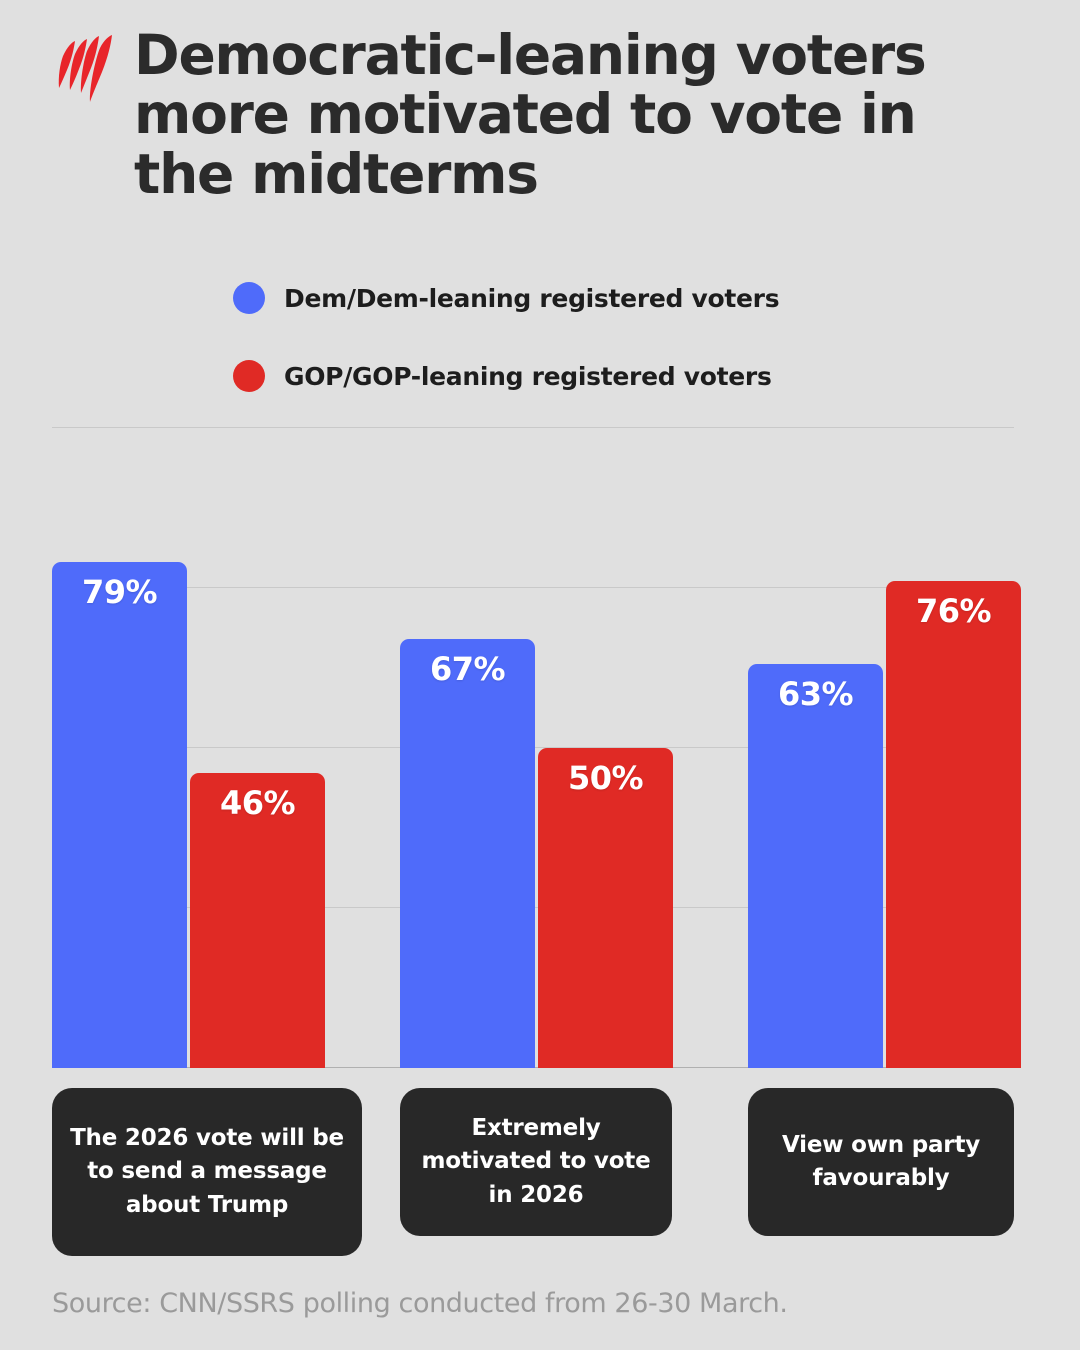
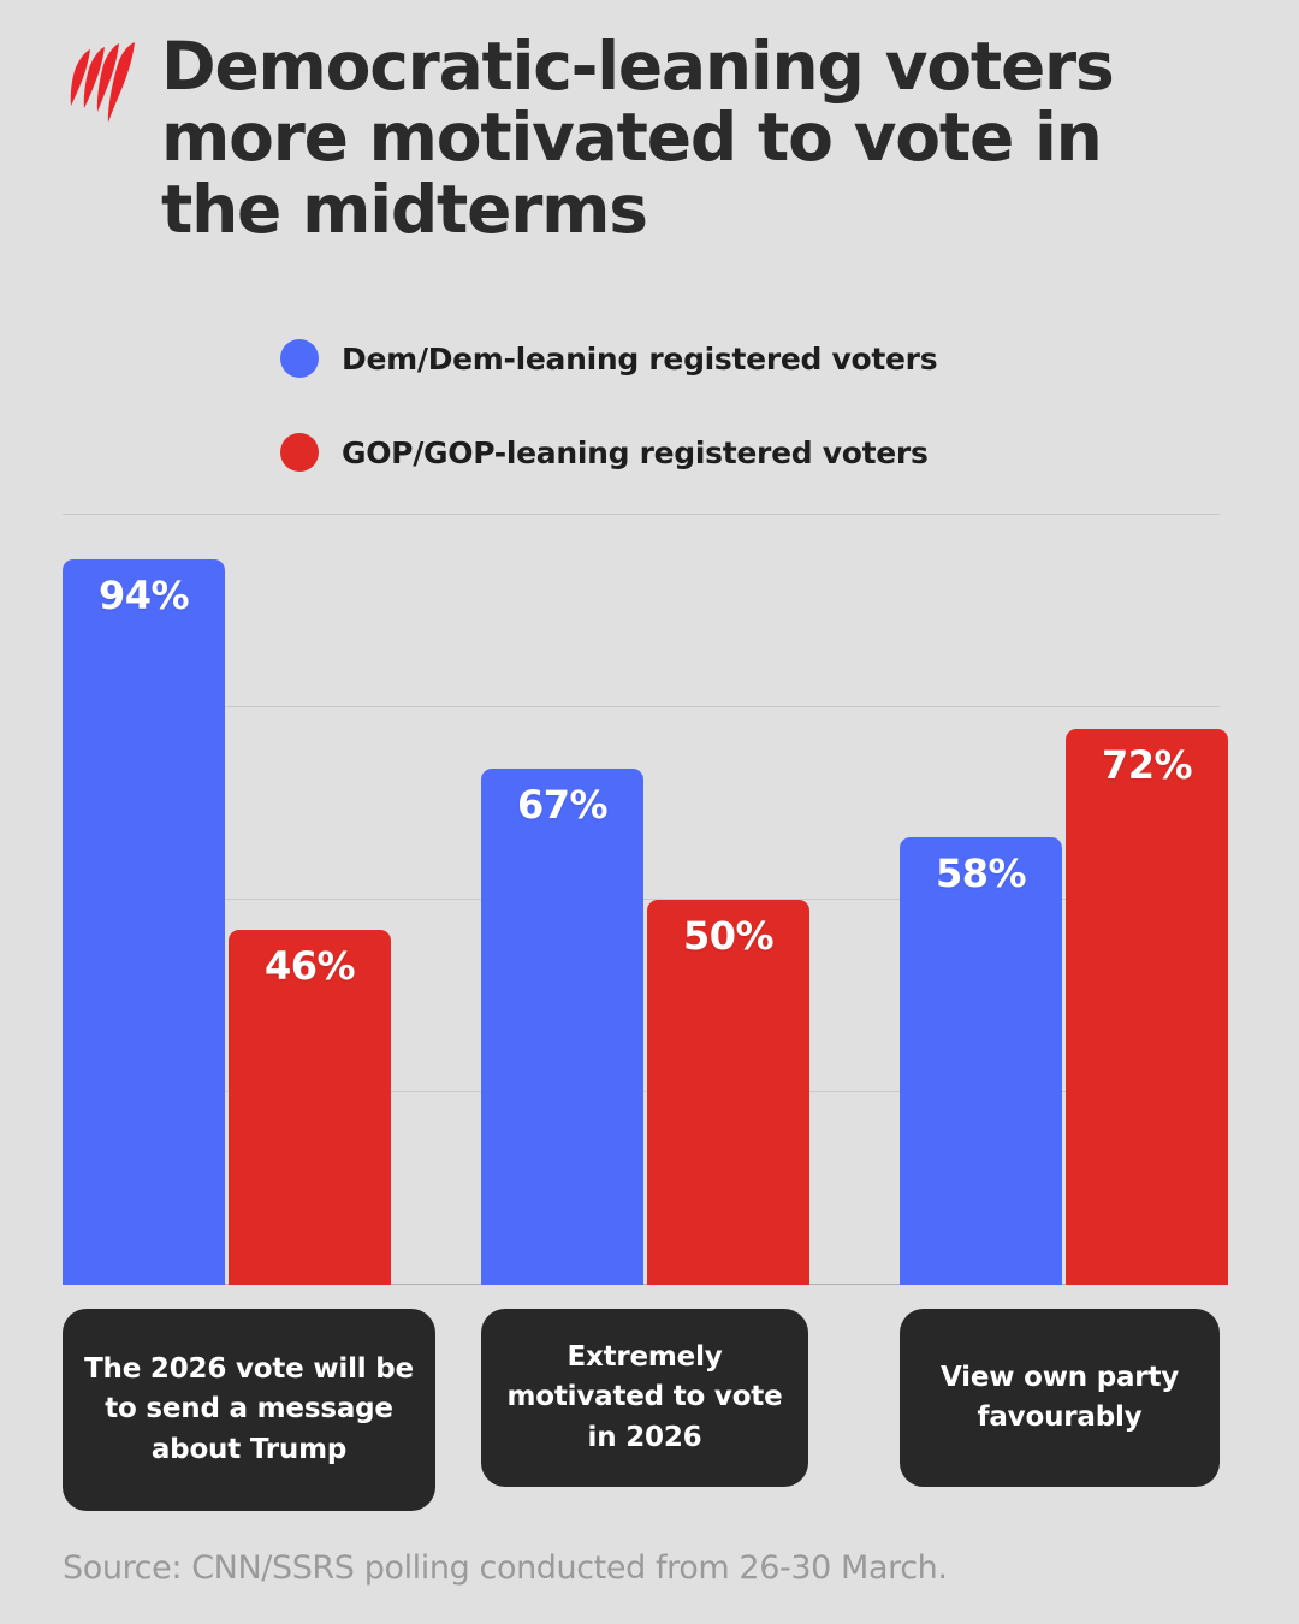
Dem/Dem-leaning registered voters/The 2026 vote will be to send a message about Trump: 79% -> 94%
Dem/Dem-leaning registered voters/View own party favourably: 63% -> 58%
GOP/GOP-leaning registered voters/View own party favourably: 76% -> 72%
